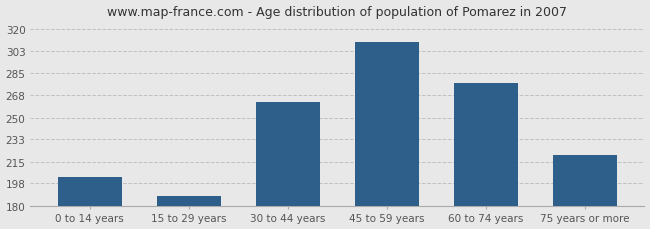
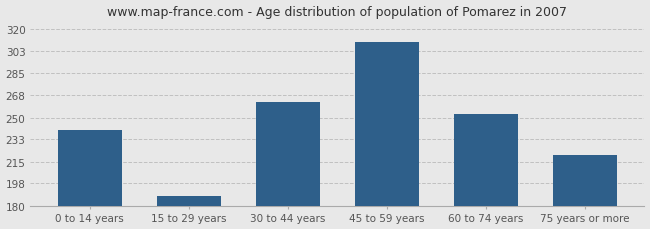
0 to 14 years: 203 -> 240
60 to 74 years: 277 -> 253
